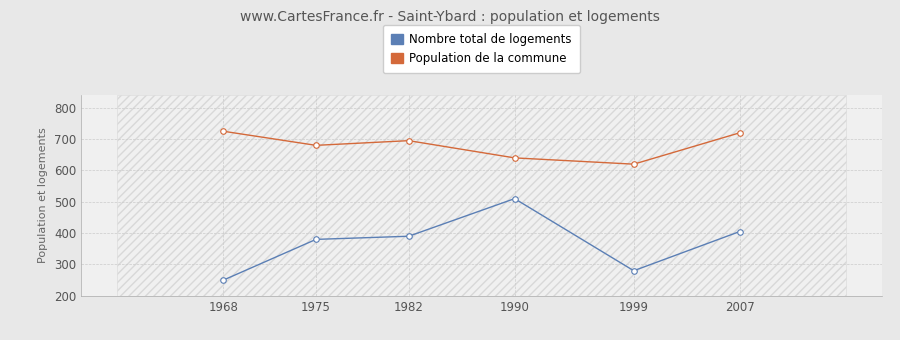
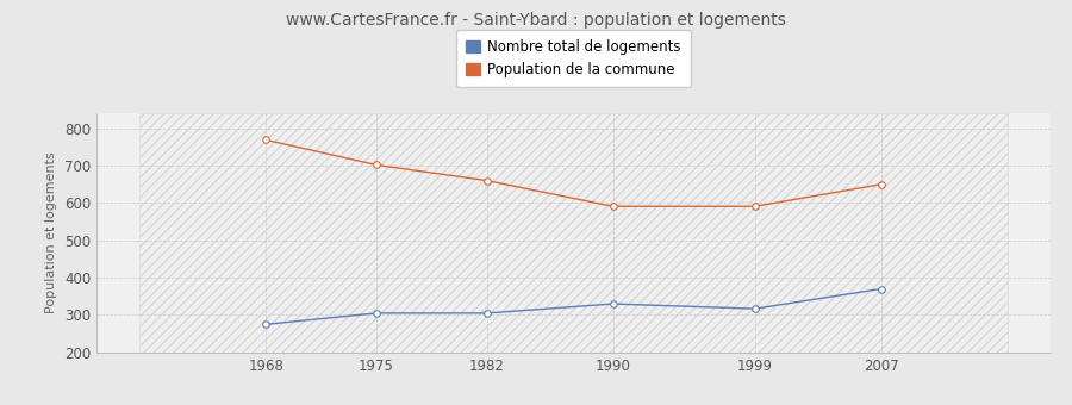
Nombre total de logements/1968: 250 -> 275
Population de la commune/1968: 725 -> 769
Nombre total de logements/1975: 380 -> 305
Population de la commune/1975: 680 -> 702
Nombre total de logements/1982: 390 -> 305
Population de la commune/1982: 695 -> 660
Nombre total de logements/1990: 510 -> 330
Population de la commune/1990: 640 -> 591
Nombre total de logements/1999: 280 -> 317
Population de la commune/1999: 620 -> 591
Nombre total de logements/2007: 405 -> 370
Population de la commune/2007: 720 -> 650
